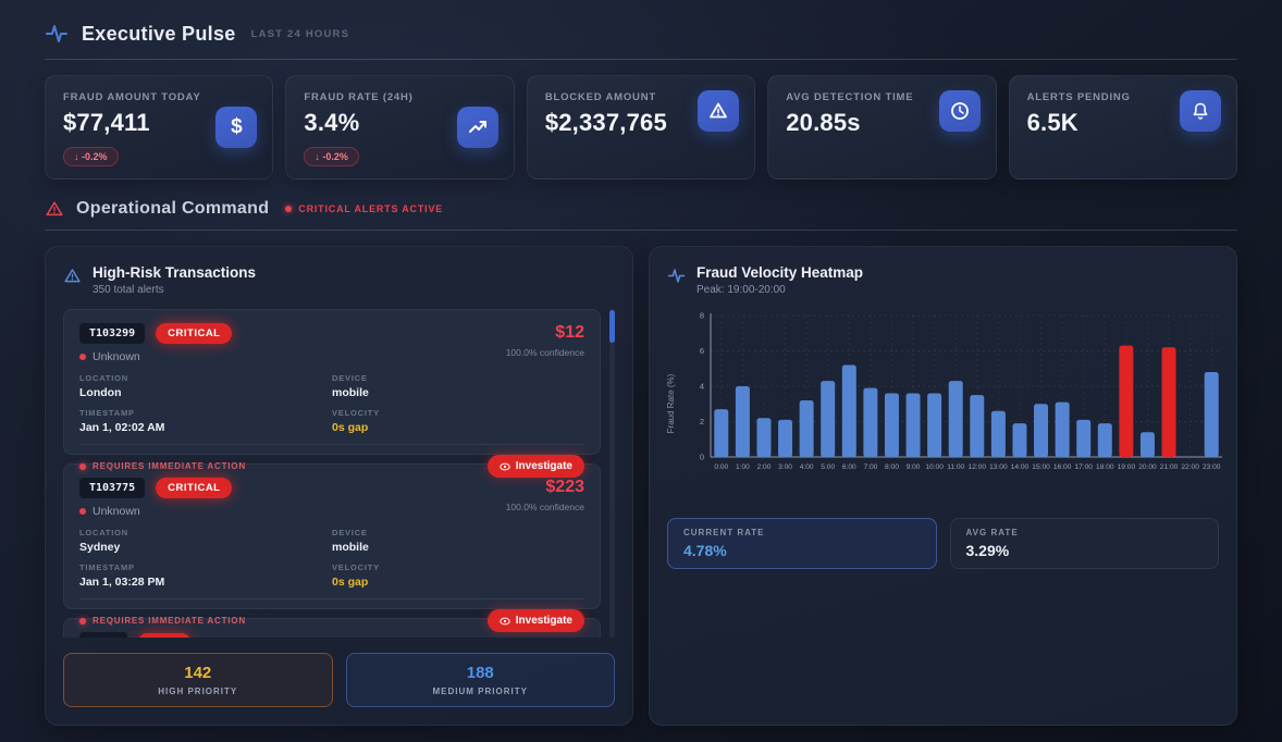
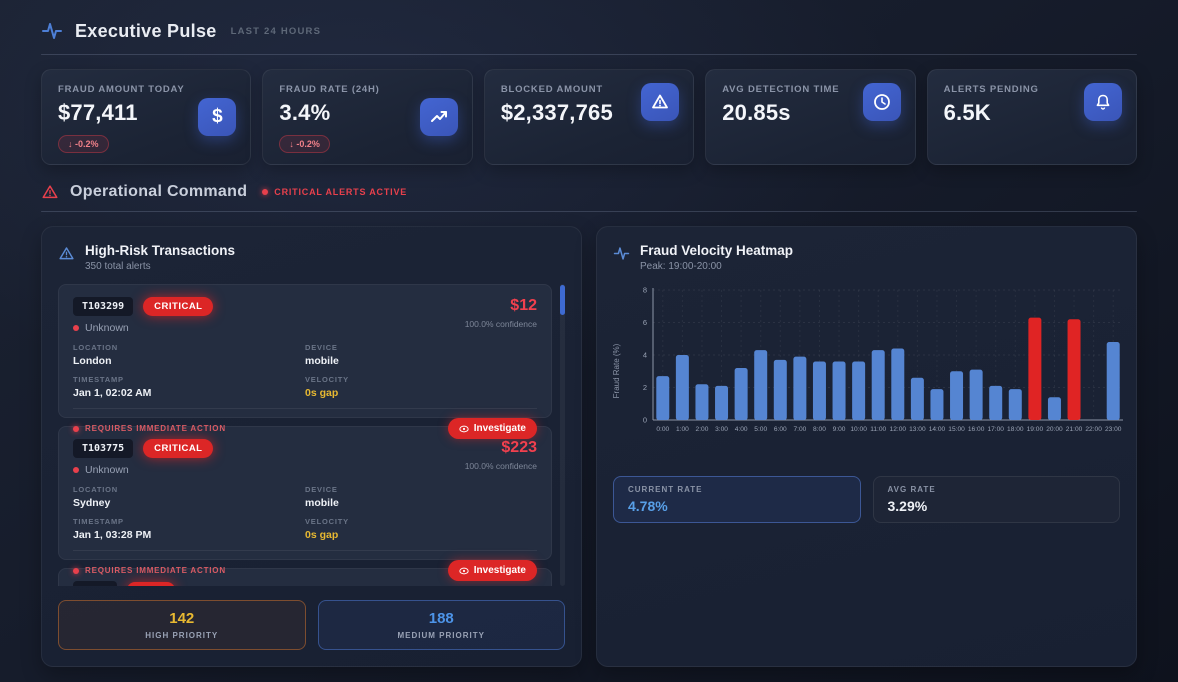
6:00: 5.2 -> 3.7
12:00: 3.5 -> 4.4
